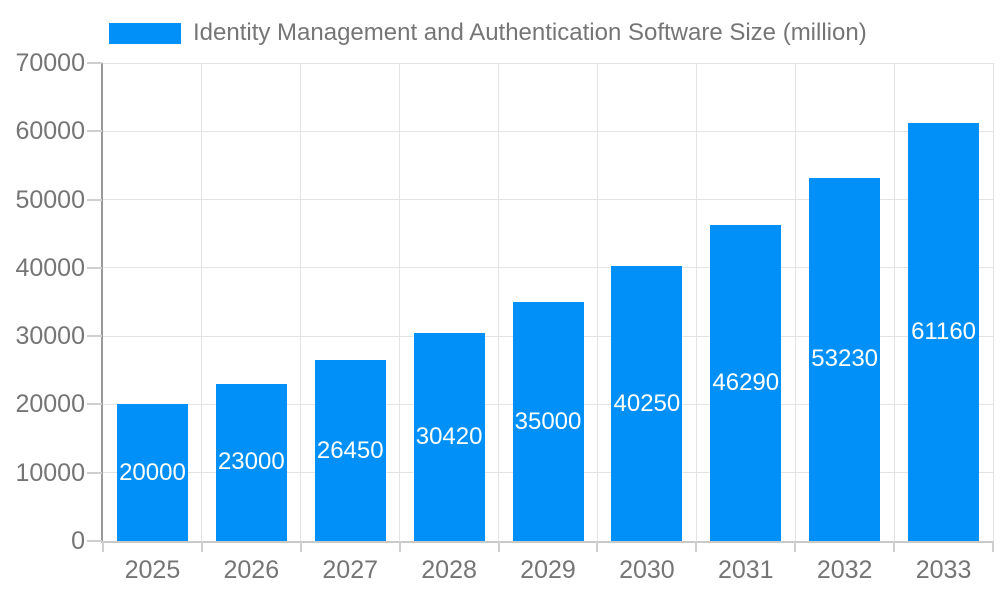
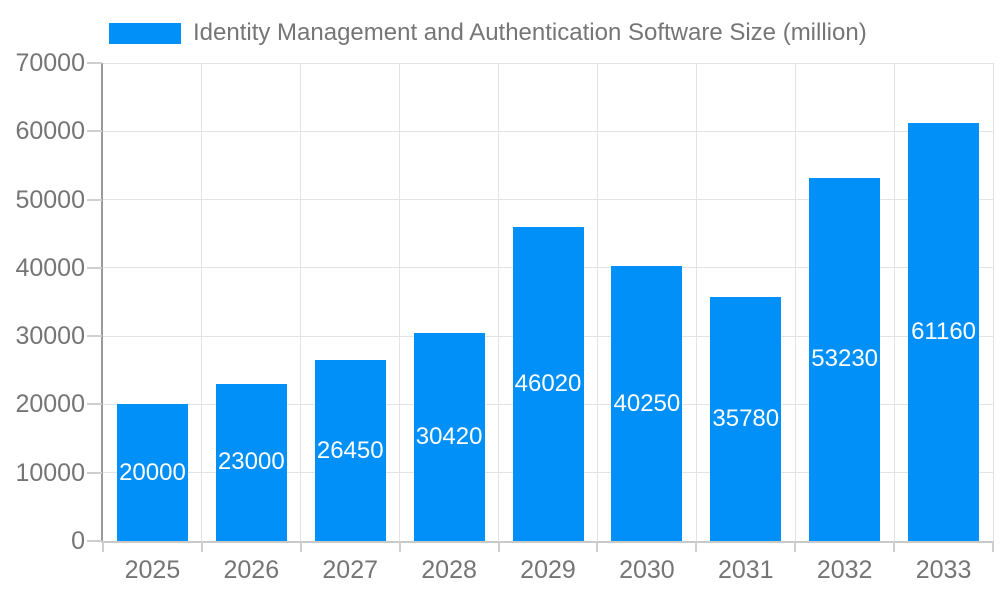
2029: 35000 -> 46020
2031: 46290 -> 35780
